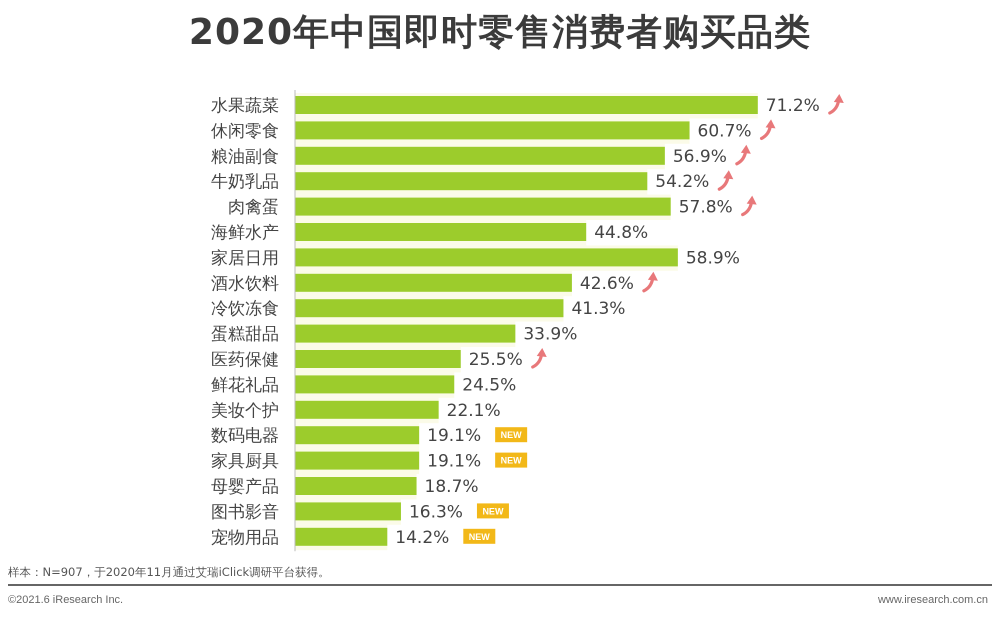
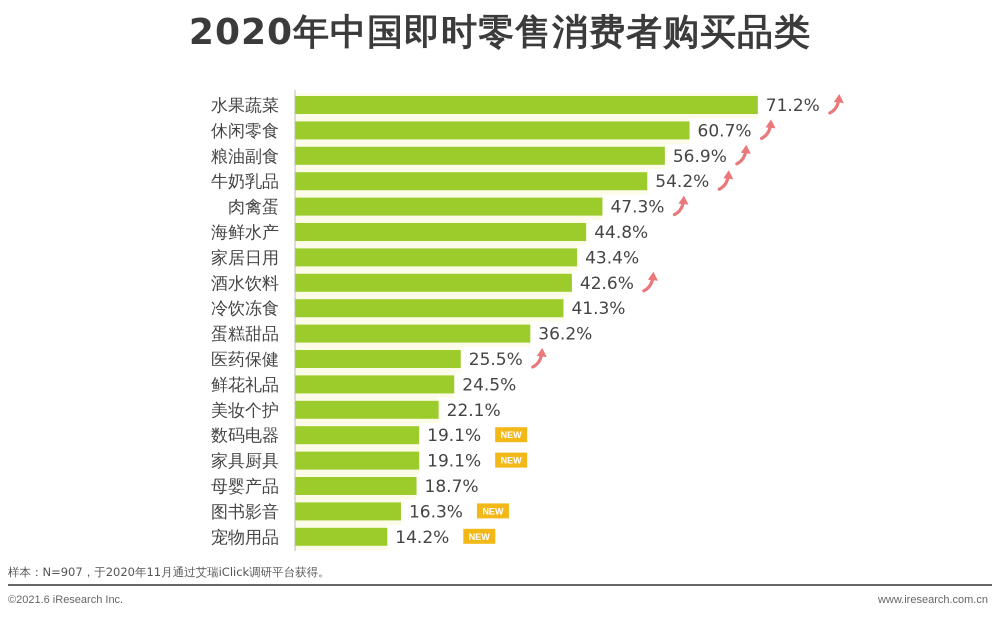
肉禽蛋: 57.8% -> 47.3%
家居日用: 58.9% -> 43.4%
蛋糕甜品: 33.9% -> 36.2%
